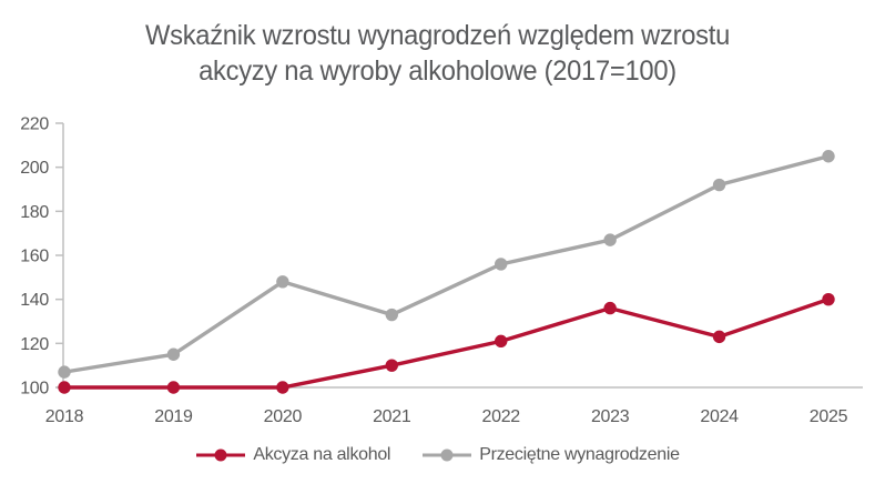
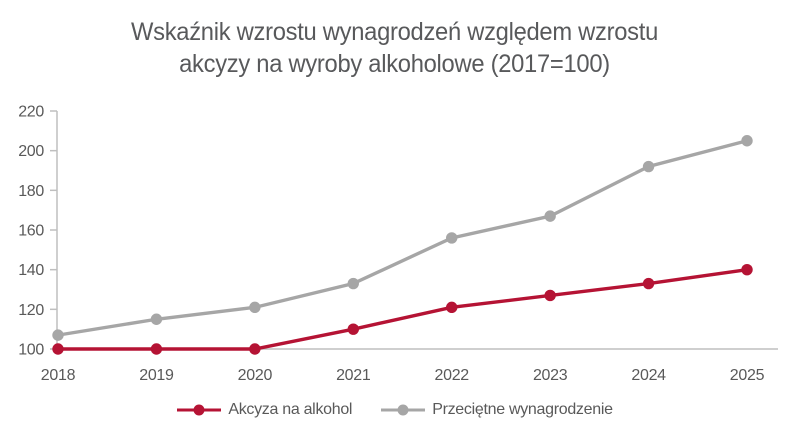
Przeciętne wynagrodzenie/2020: 148 -> 121
Akcyza na alkohol/2023: 136 -> 127
Akcyza na alkohol/2024: 123 -> 133
